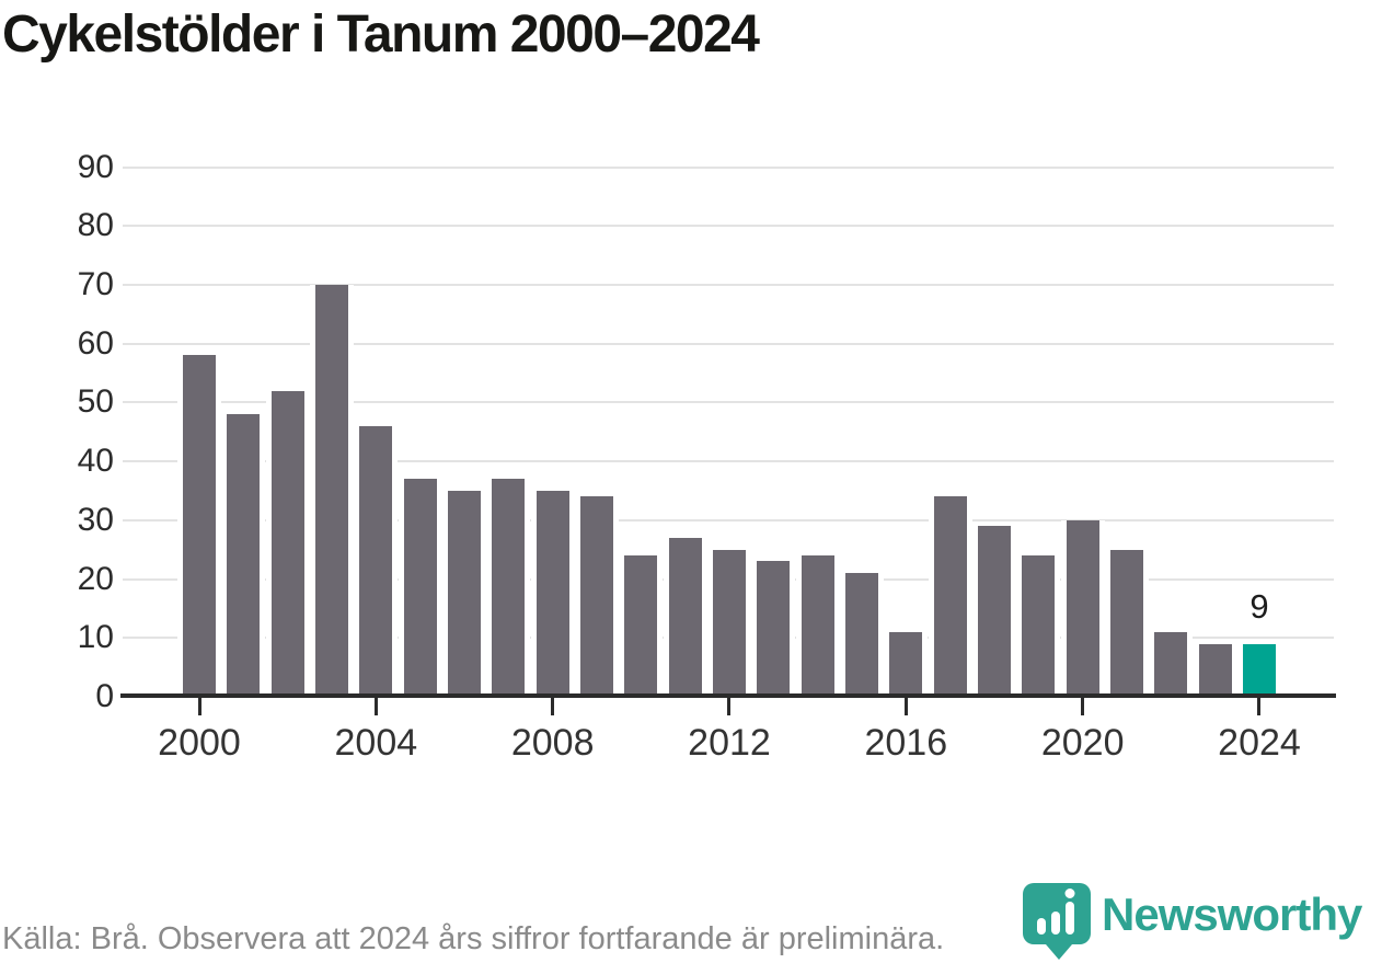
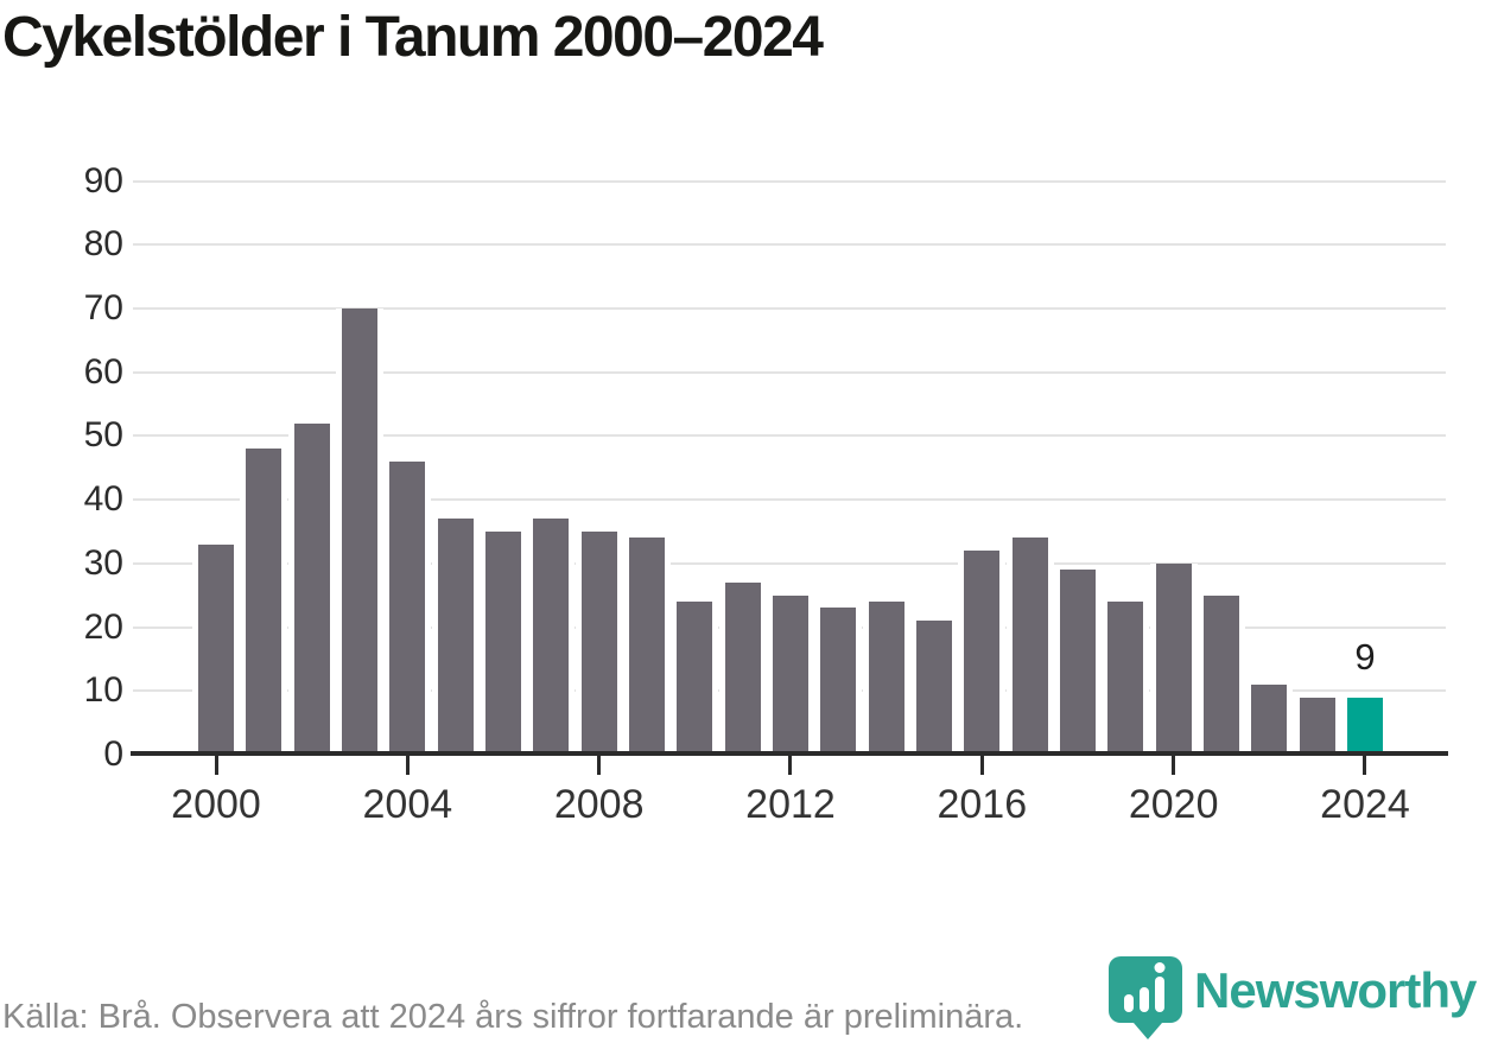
2000: 58 -> 33
2016: 11 -> 32
